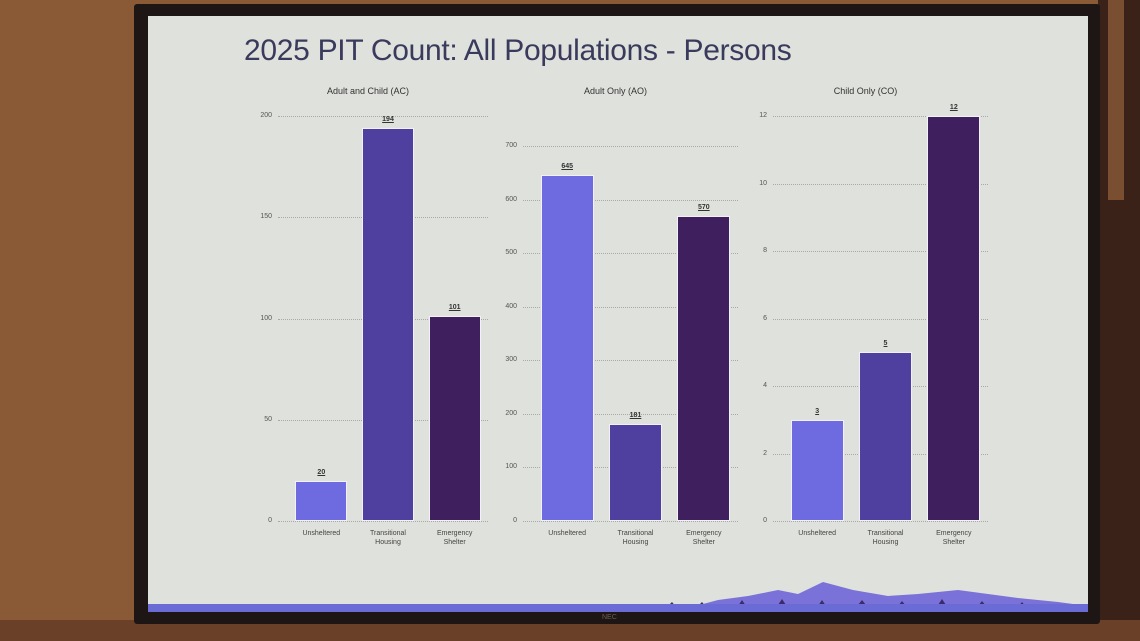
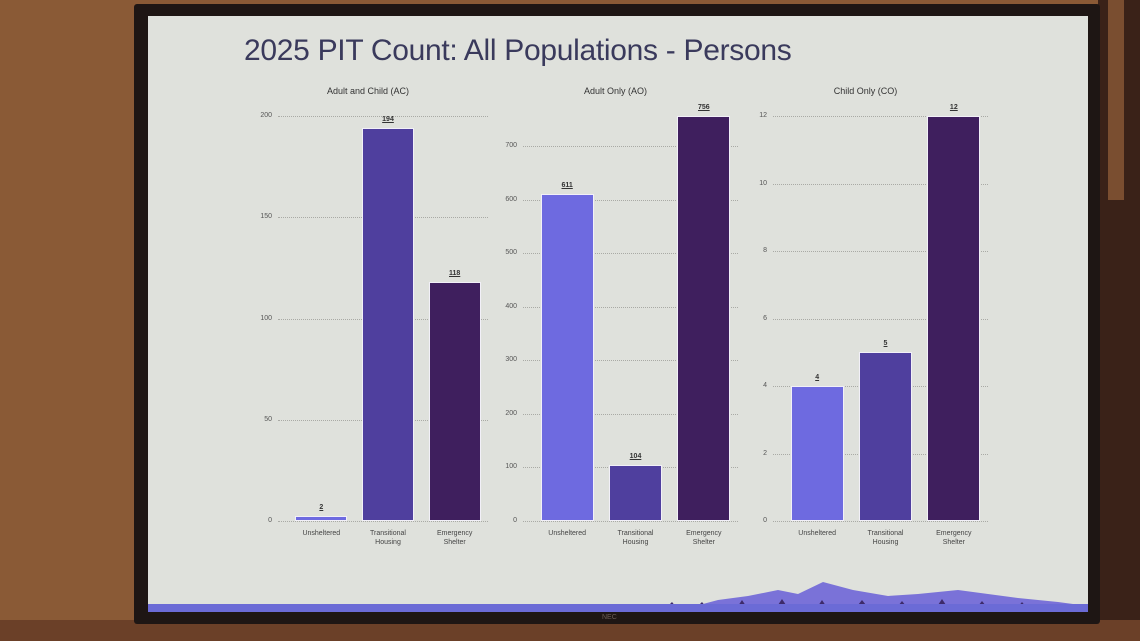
Adult and Child (AC)/Unsheltered: 20 -> 2
Adult and Child (AC)/Emergency Shelter: 101 -> 118
Adult Only (AO)/Unsheltered: 645 -> 611
Adult Only (AO)/Transitional Housing: 181 -> 104
Adult Only (AO)/Emergency Shelter: 570 -> 756
Child Only (CO)/Unsheltered: 3 -> 4
